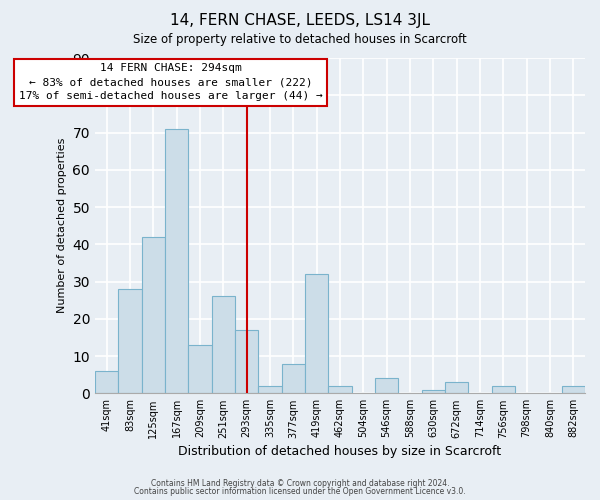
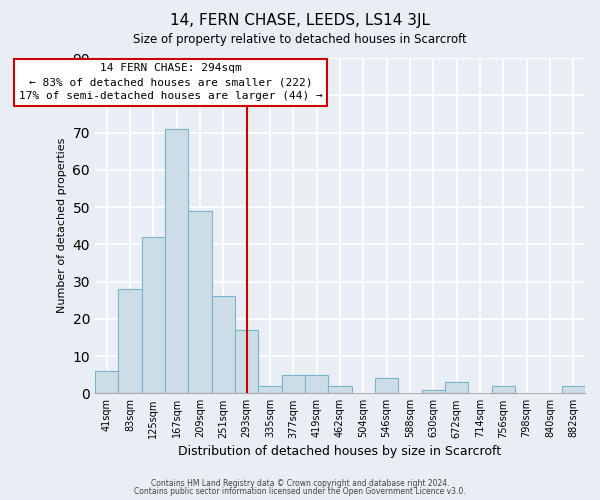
209sqm: 13 -> 49
377sqm: 8 -> 5
419sqm: 32 -> 5
